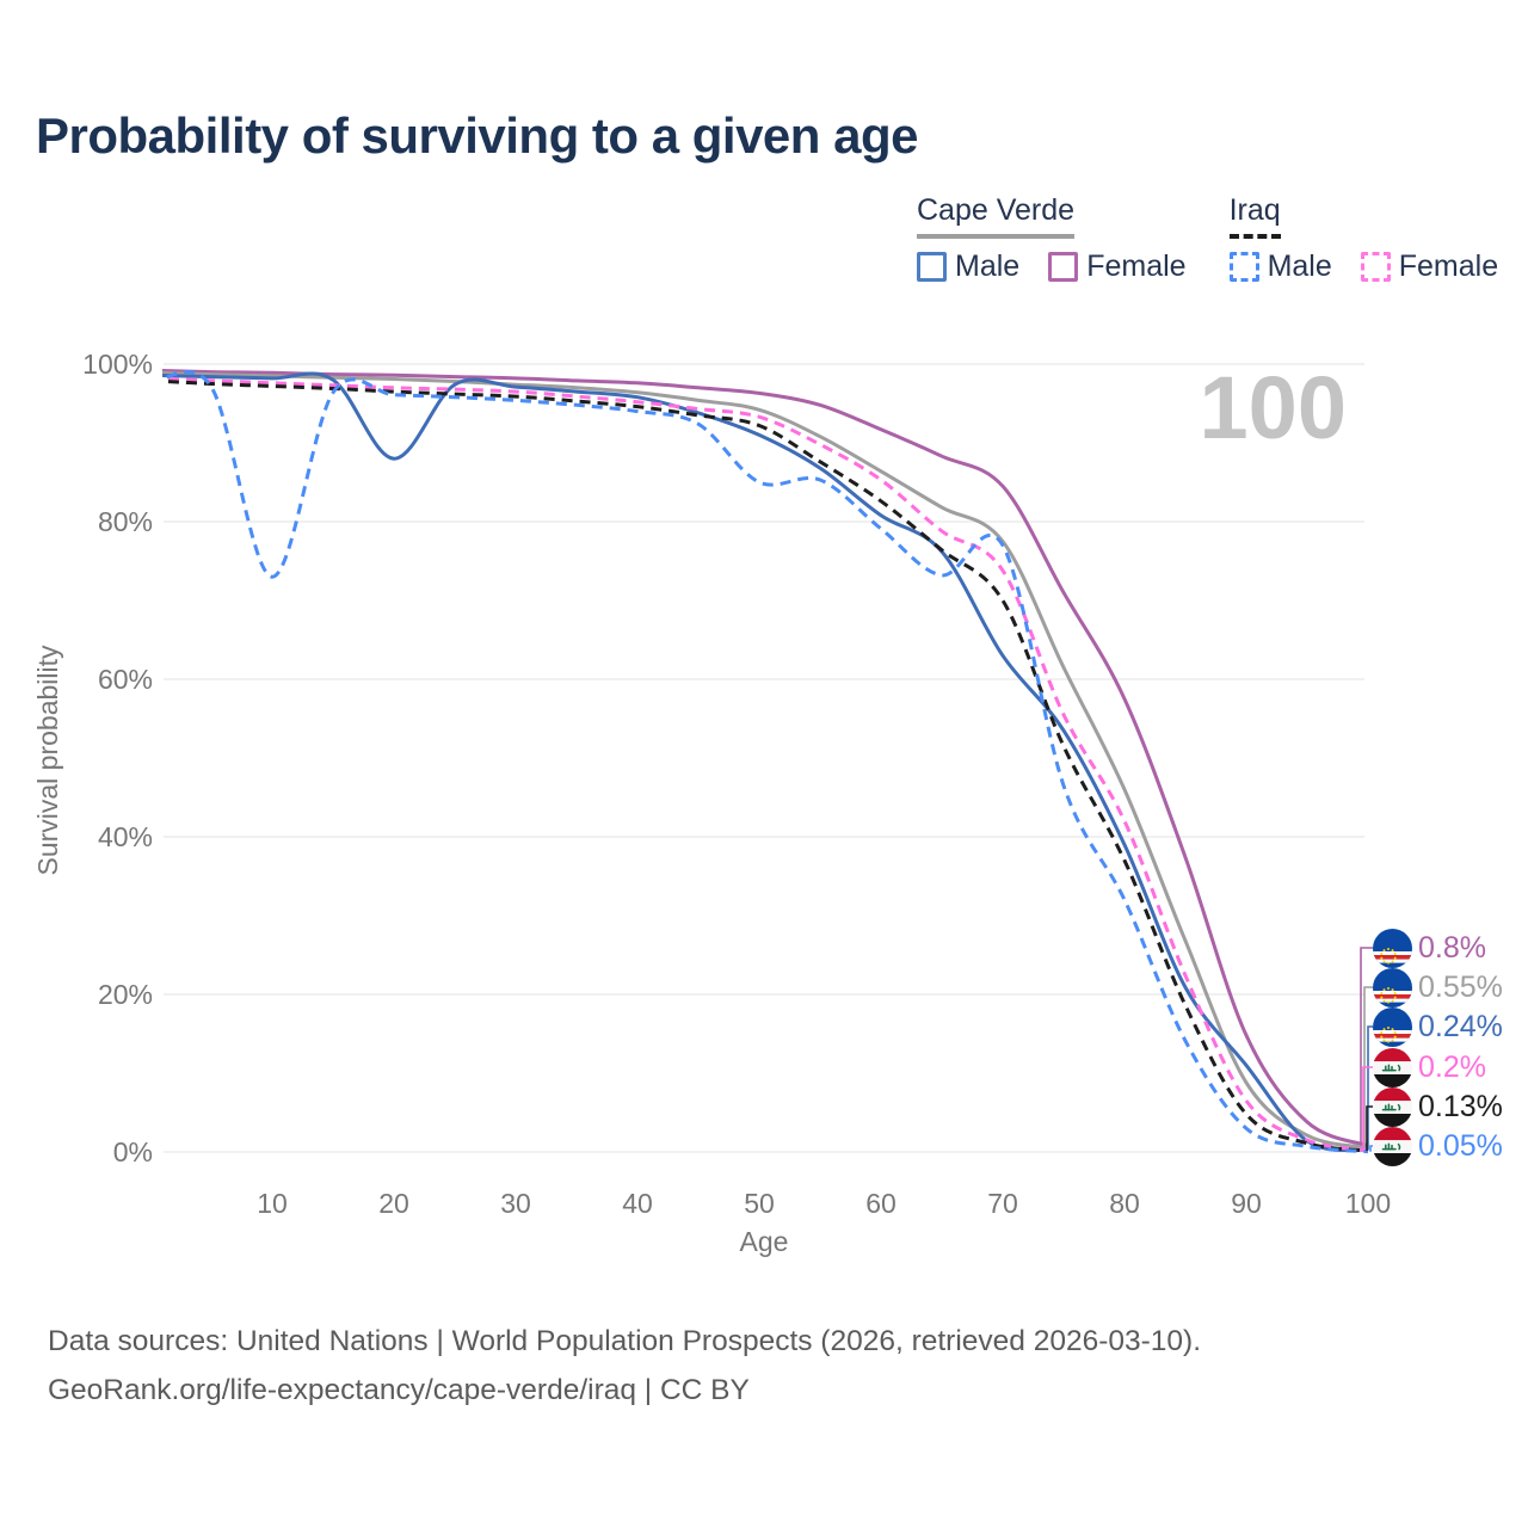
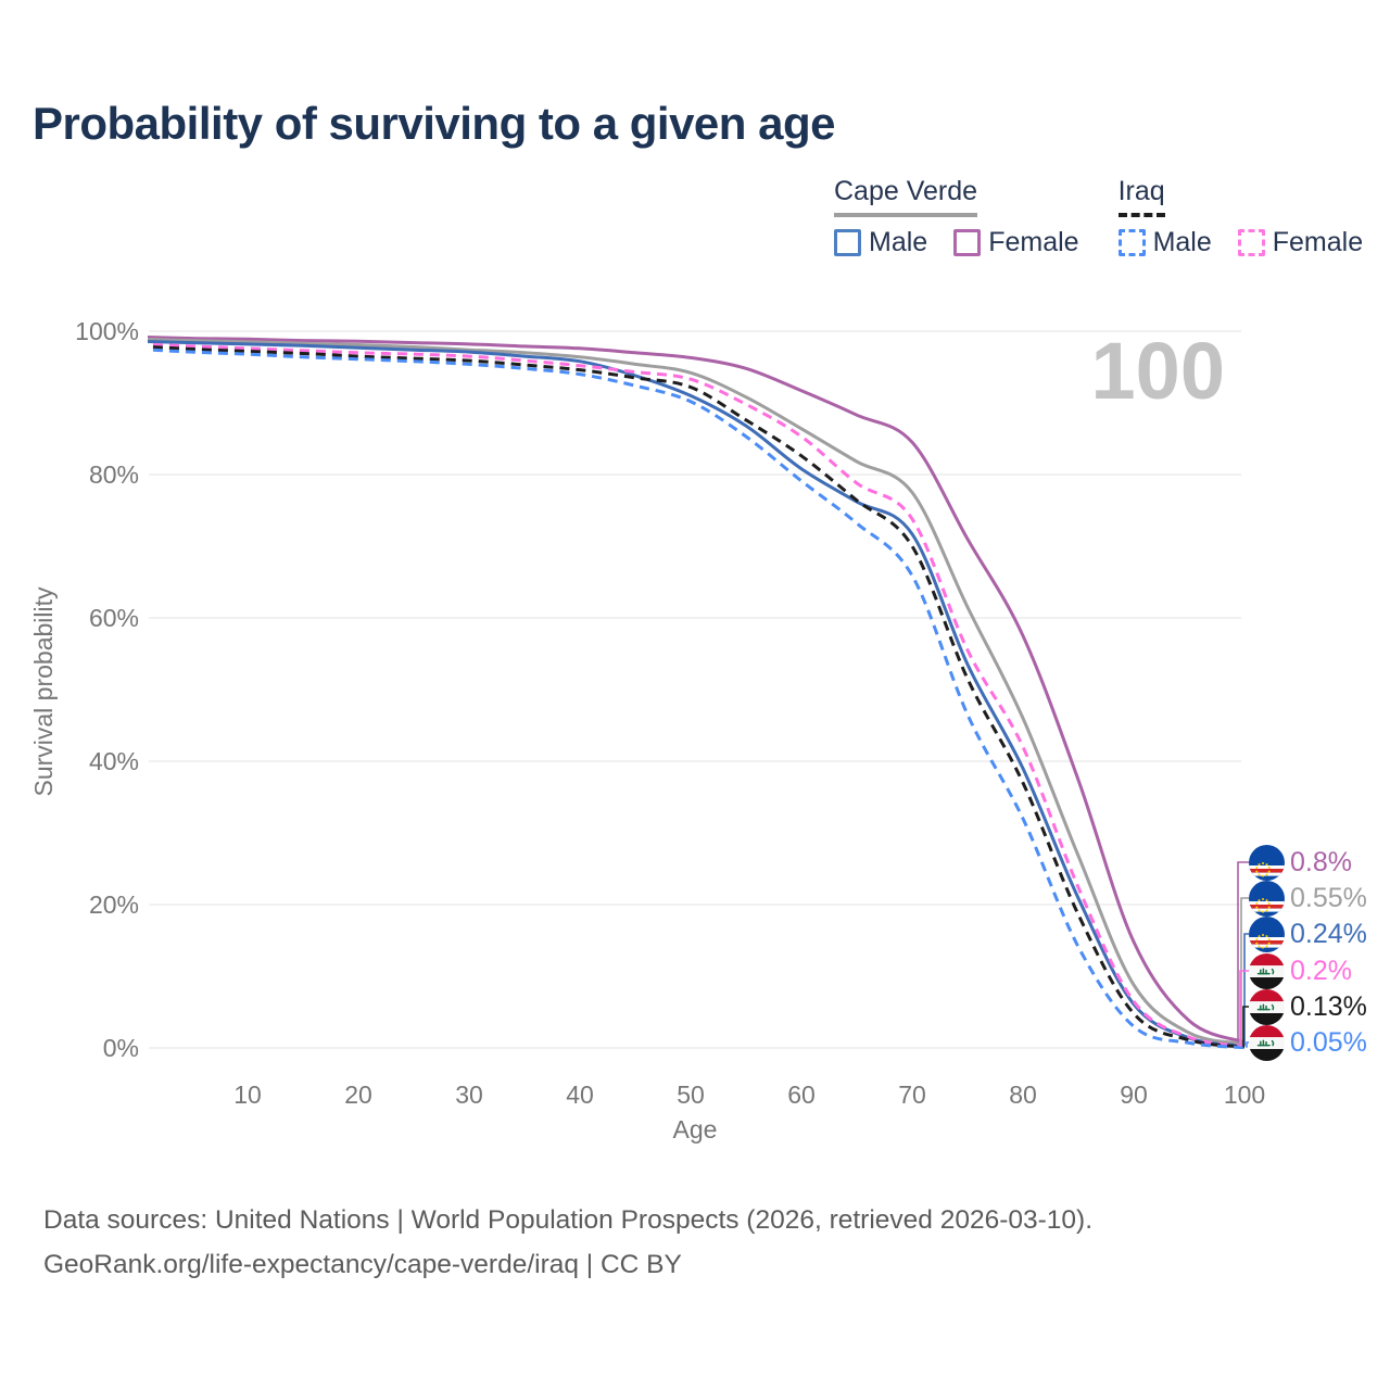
Iraq Male/10: 73% -> 97%
Cape Verde Male/20: 88% -> 98%
Iraq Male/50: 85% -> 90%
Cape Verde Male/70: 63% -> 72%
Iraq Male/70: 77% -> 66%
Cape Verde Male/90: 11% -> 6%
